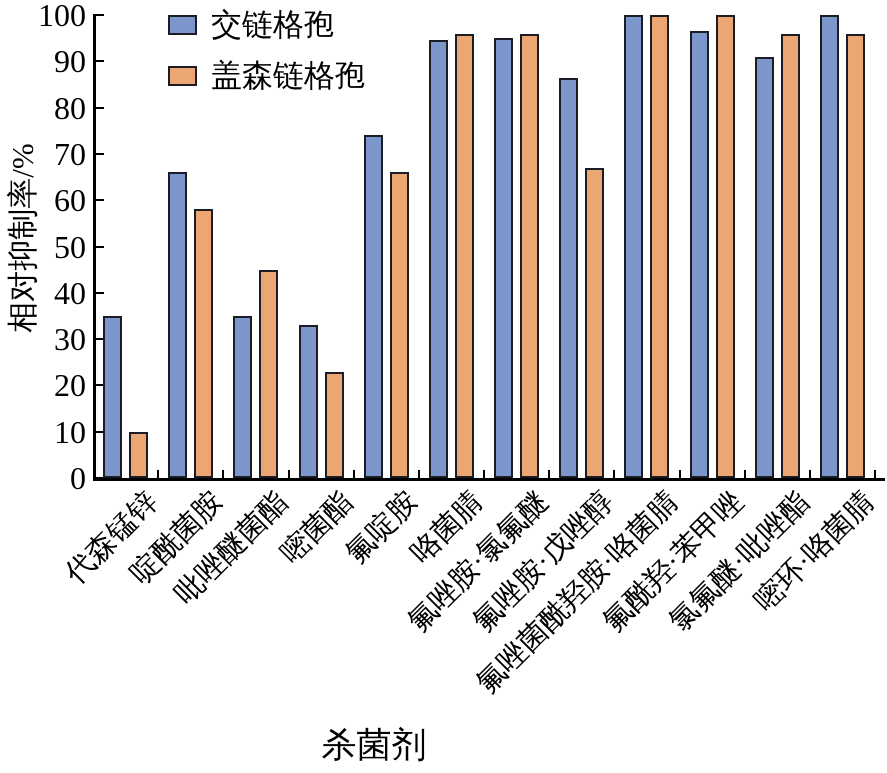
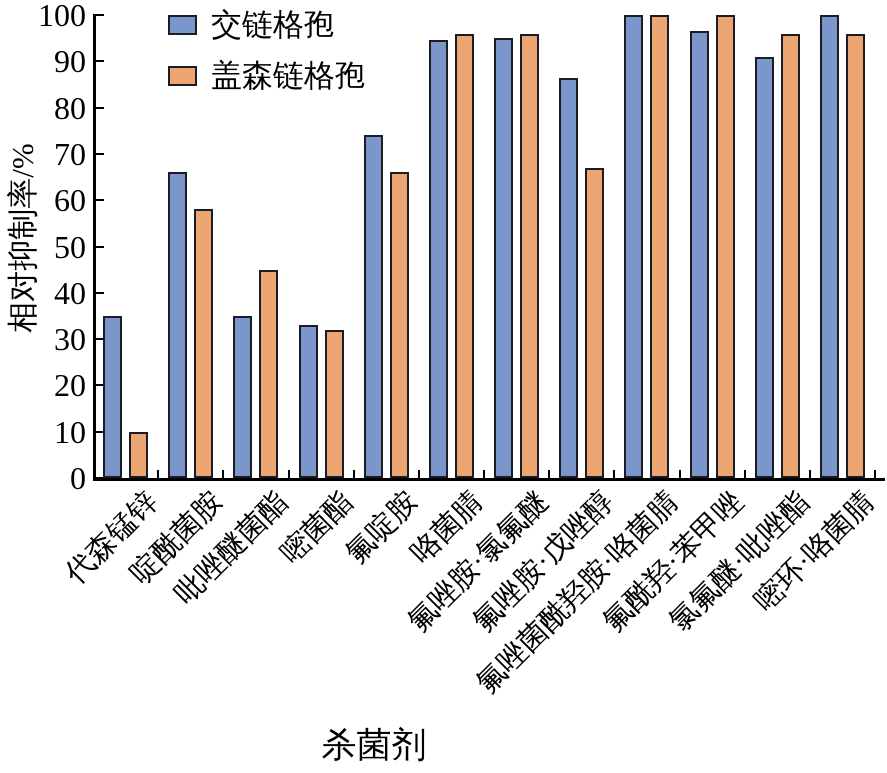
盖森链格孢/嘧菌酯: 23 -> 32
